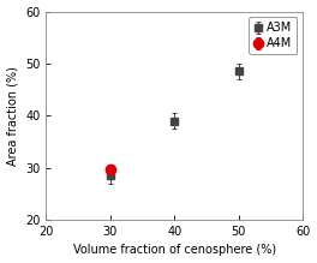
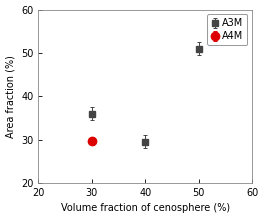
30: 28.5 -> 36.0
40: 39.0 -> 29.5
50: 48.5 -> 51.0
